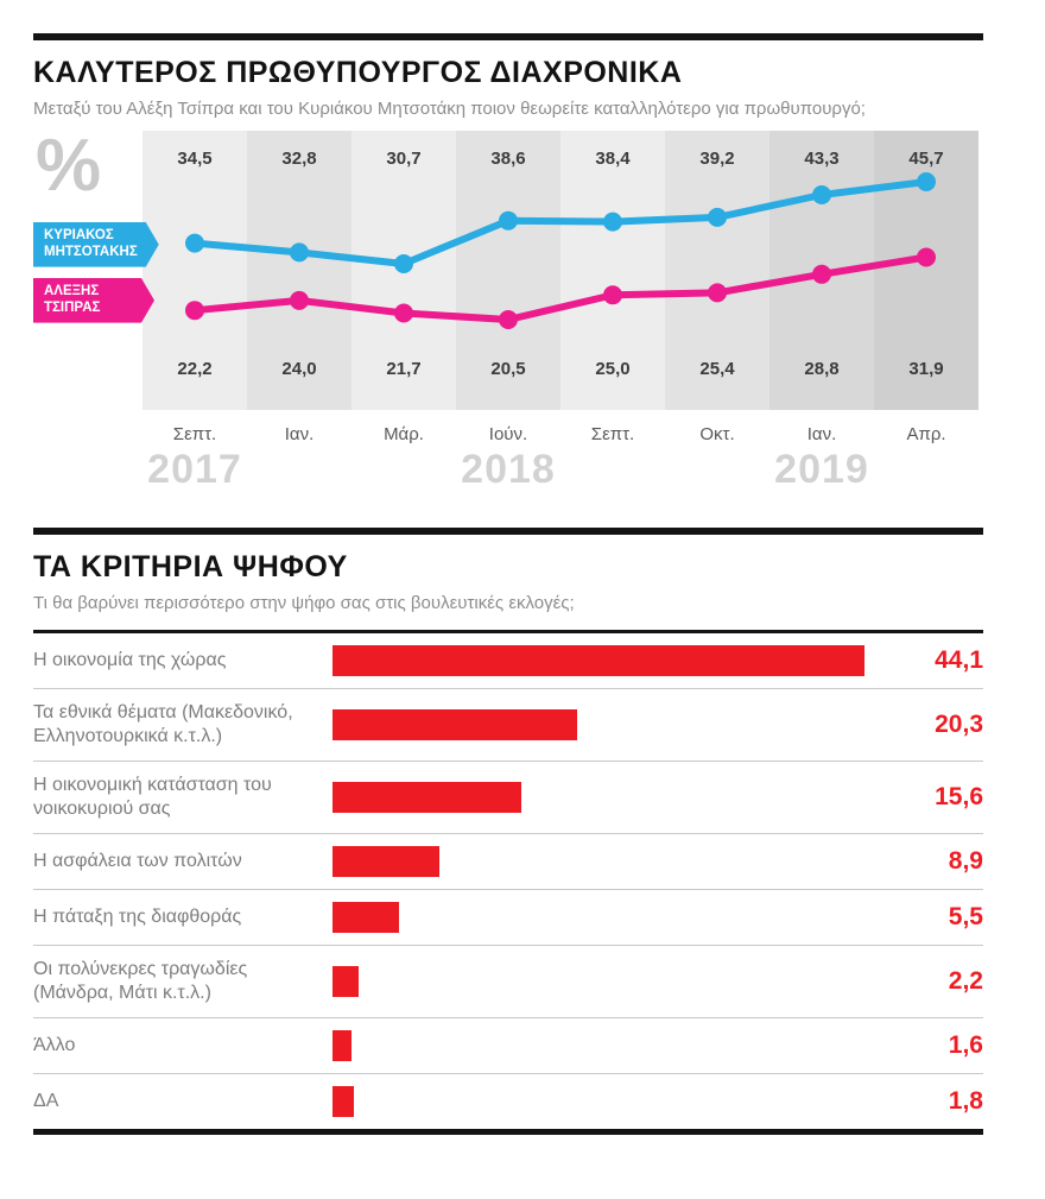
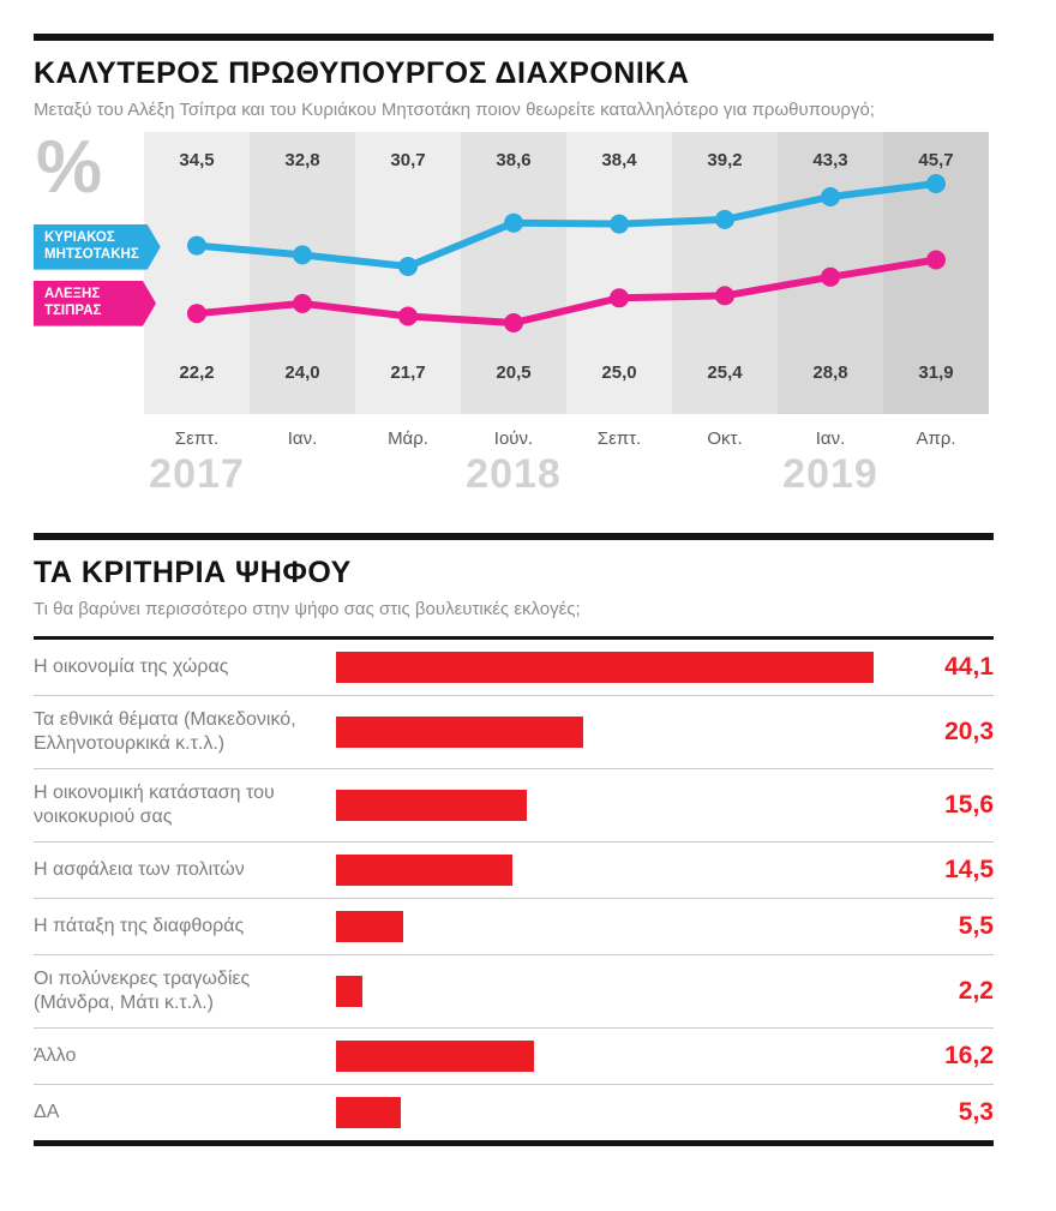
ΤΑ ΚΡΙΤΗΡΙΑ ΨΗΦΟΥ/Η ασφάλεια των πολιτών: 8,9 -> 14,5
ΤΑ ΚΡΙΤΗΡΙΑ ΨΗΦΟΥ/Άλλο: 1,6 -> 16,2
ΤΑ ΚΡΙΤΗΡΙΑ ΨΗΦΟΥ/ΔΑ: 1,8 -> 5,3
